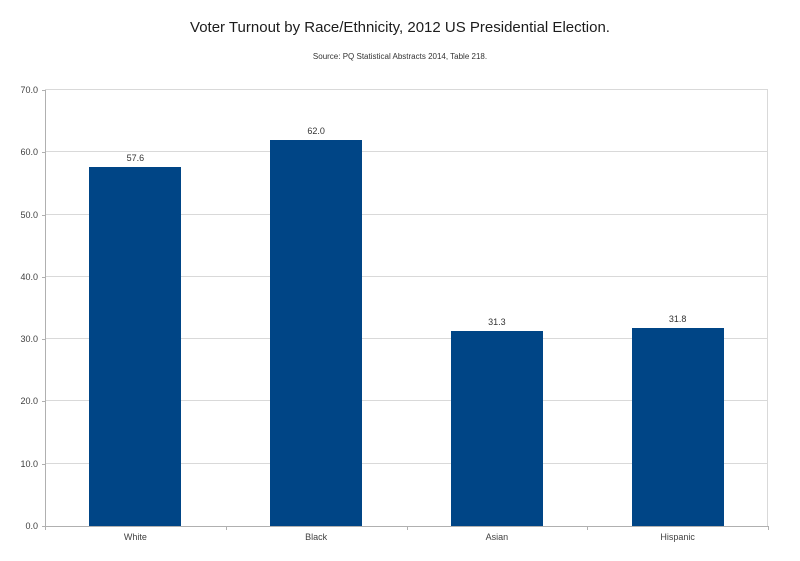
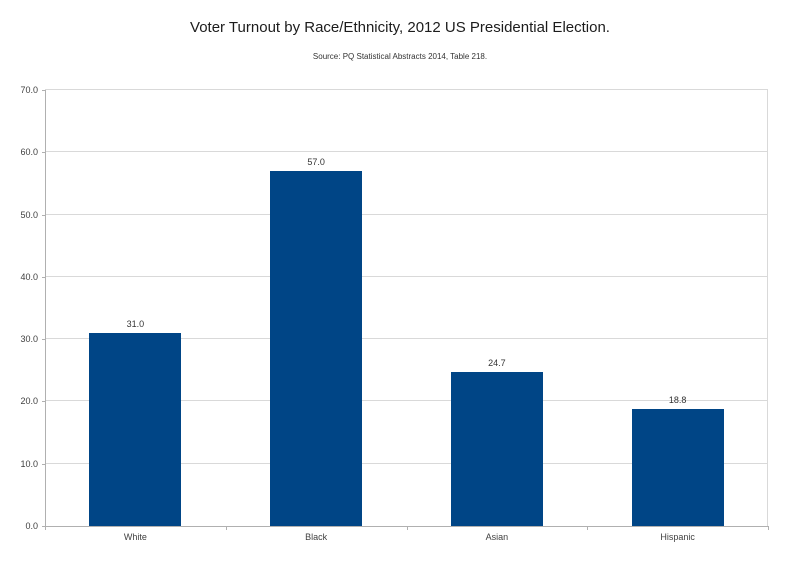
White: 57.6 -> 31.0
Black: 62.0 -> 57.0
Asian: 31.3 -> 24.7
Hispanic: 31.8 -> 18.8
